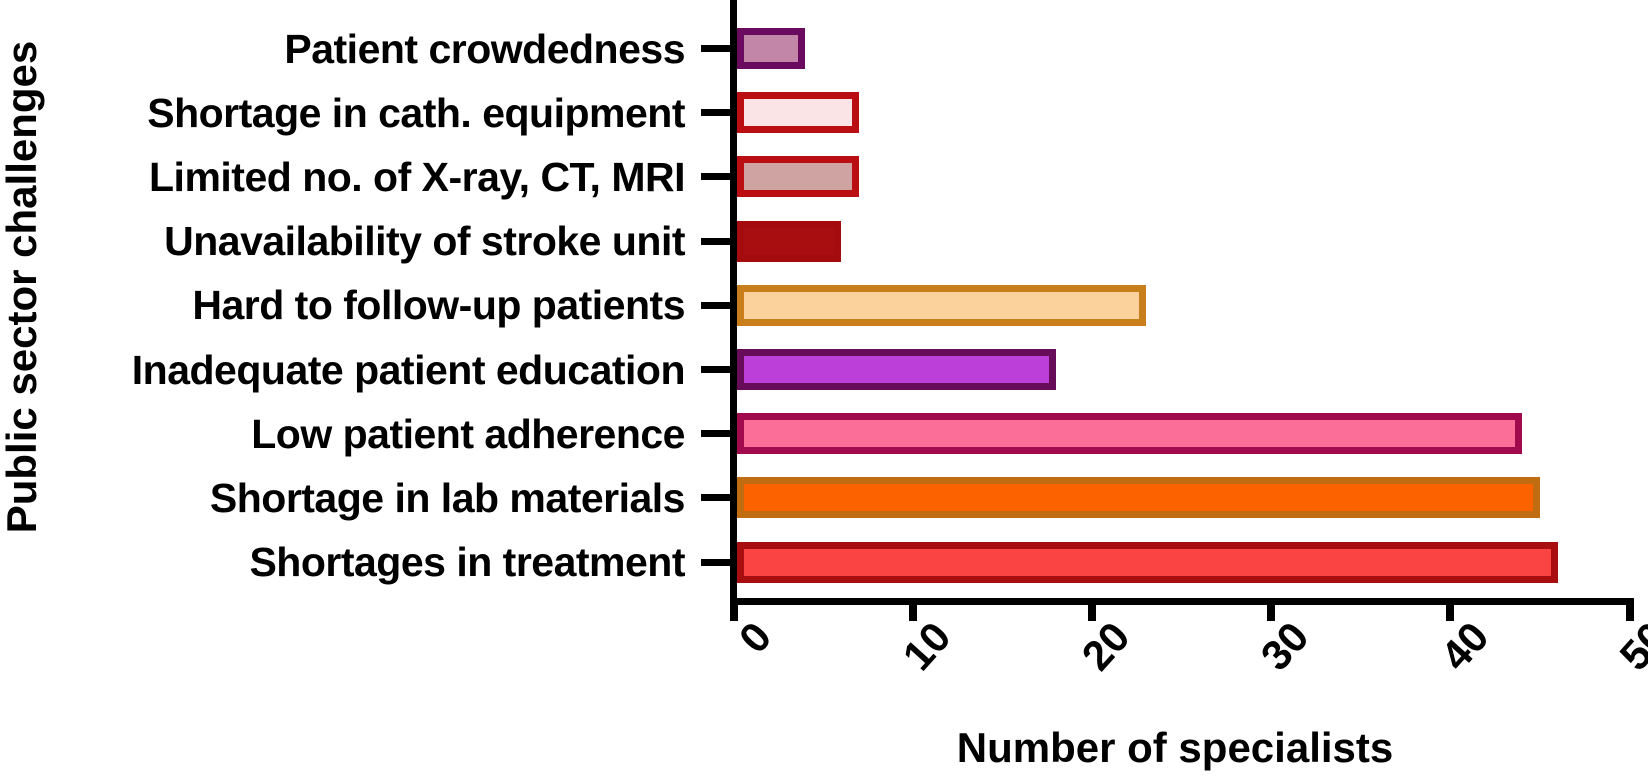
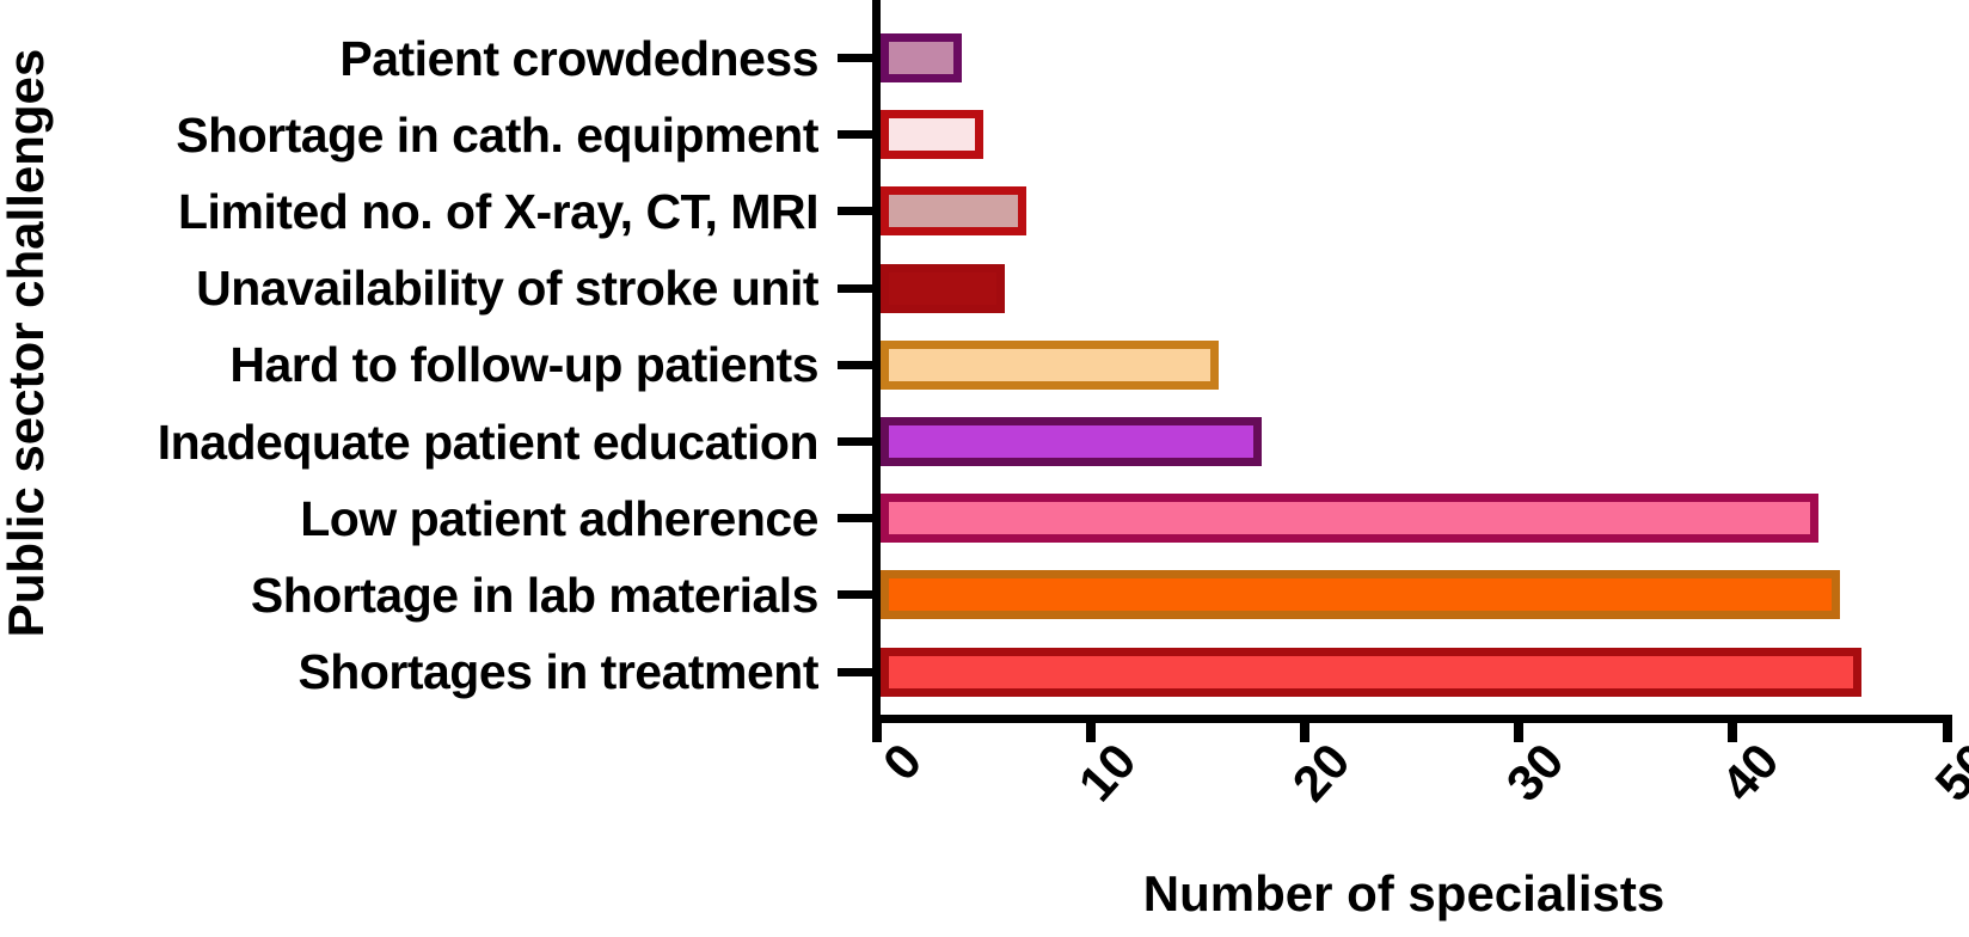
Shortage in cath. equipment: 7 -> 5
Hard to follow-up patients: 23 -> 16
